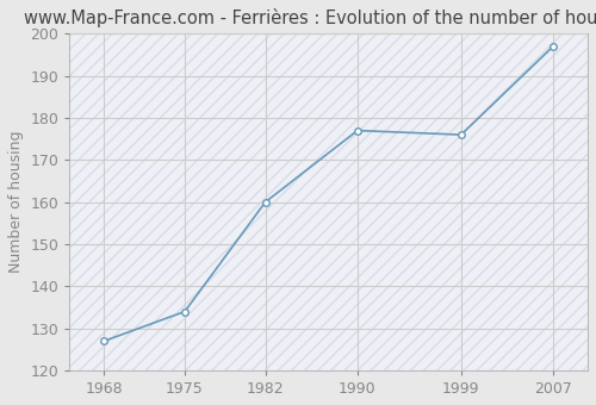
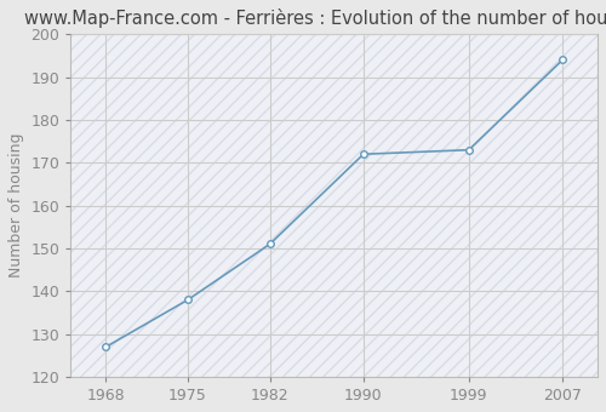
1975: 134 -> 138
1982: 160 -> 151
1990: 177 -> 172
1999: 176 -> 173
2007: 197 -> 194
